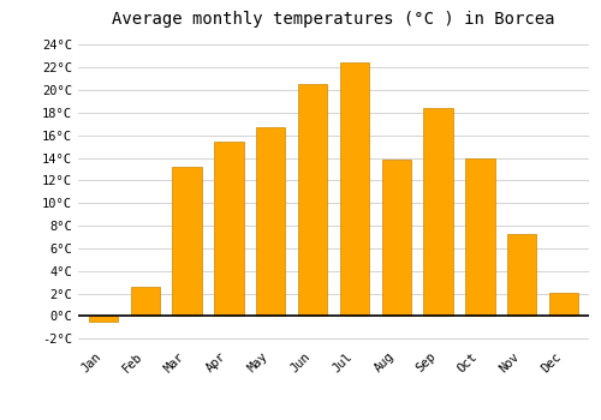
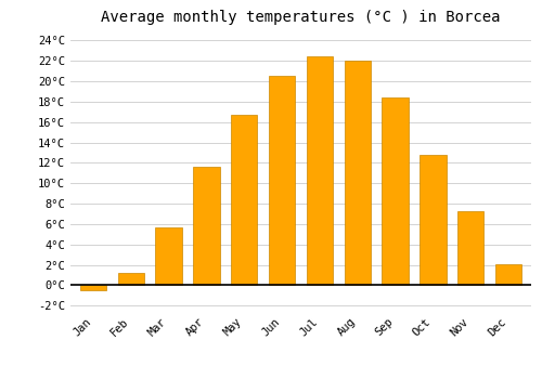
Feb: 2.6°C -> 1.2°C
Mar: 13.2°C -> 5.7°C
Apr: 15.4°C -> 11.6°C
Aug: 13.8°C -> 22.0°C
Oct: 14.0°C -> 12.8°C
